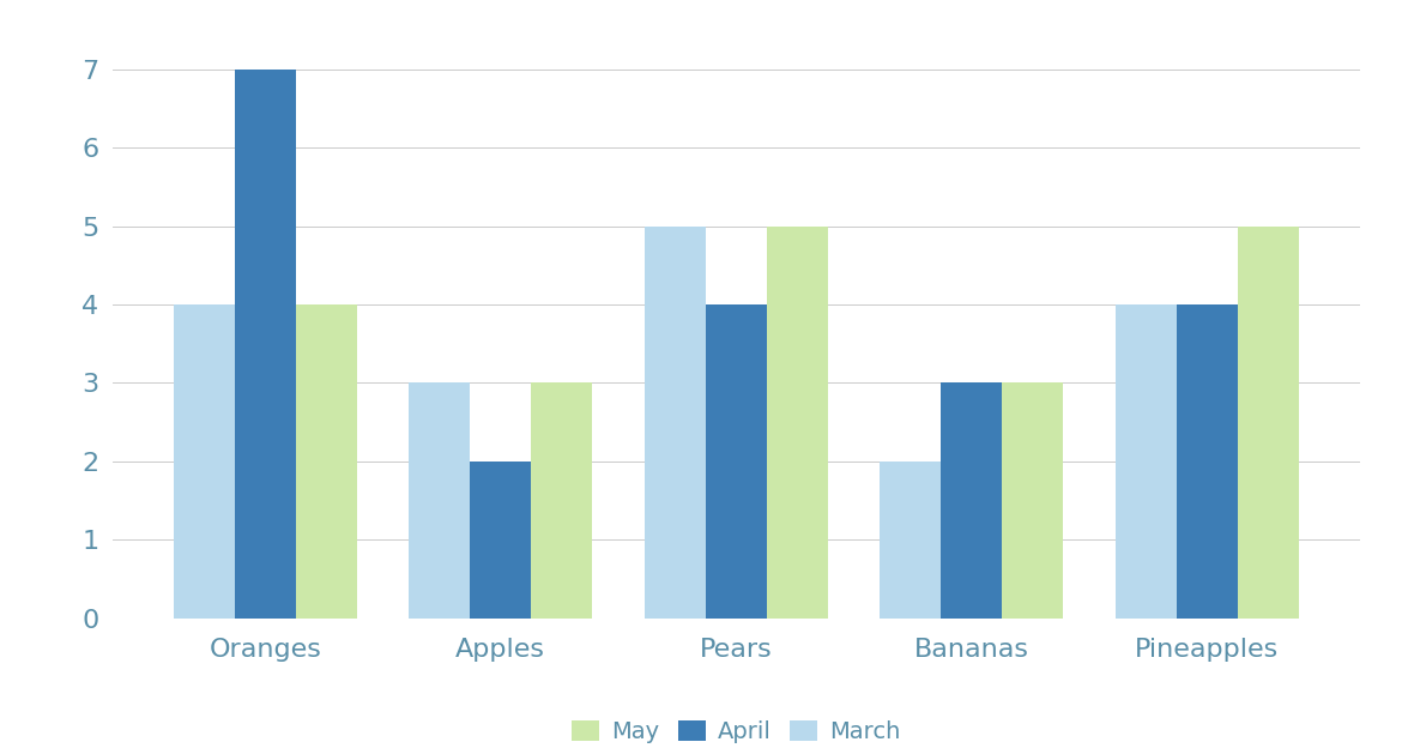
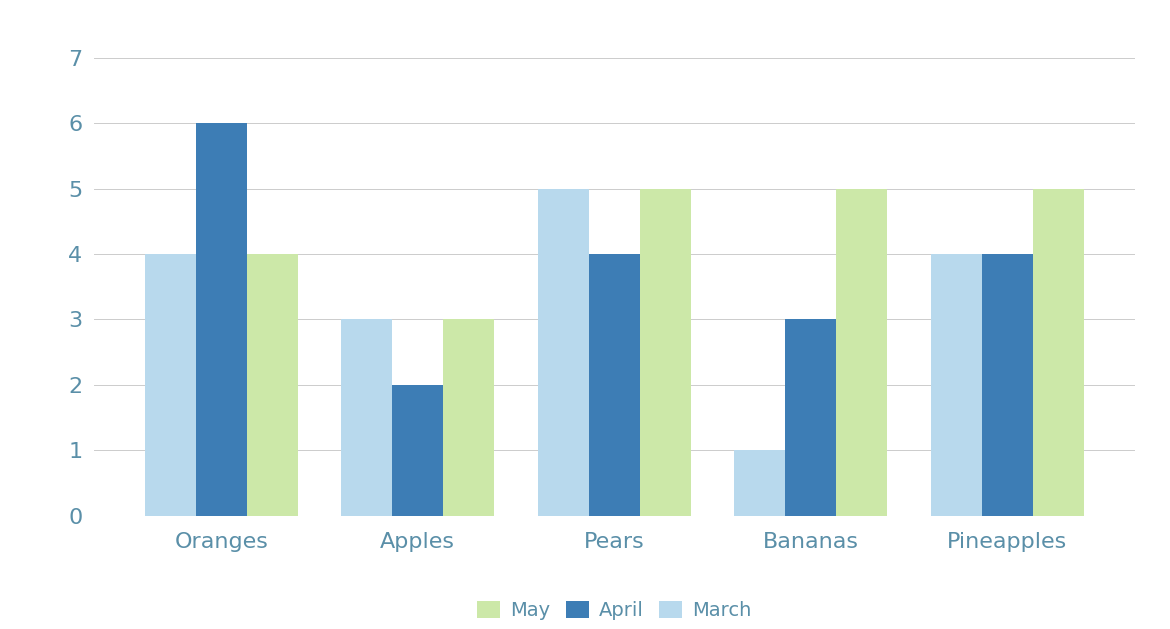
April/Oranges: 7 -> 6
March/Bananas: 2 -> 1
May/Bananas: 3 -> 5
